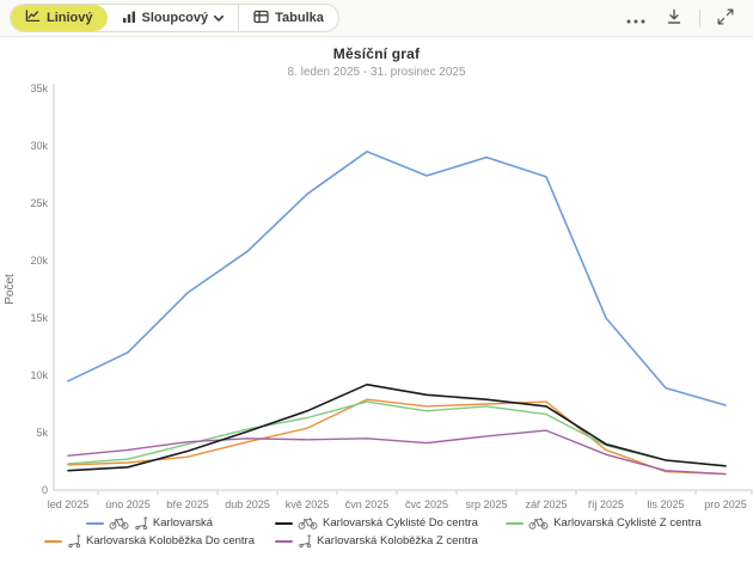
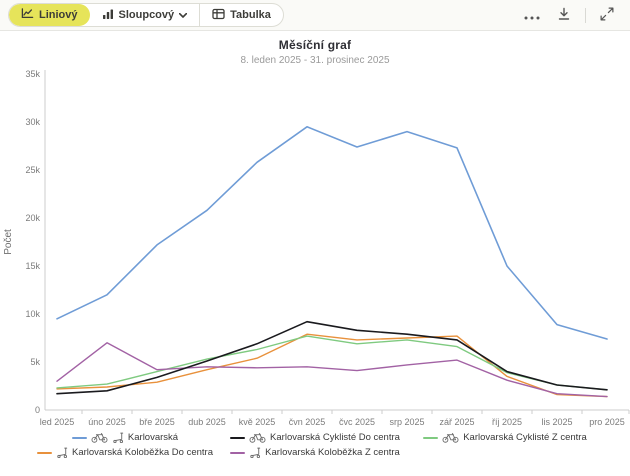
Karlovarská Koloběžka Z centra/úno 2025: 4k -> 7k
